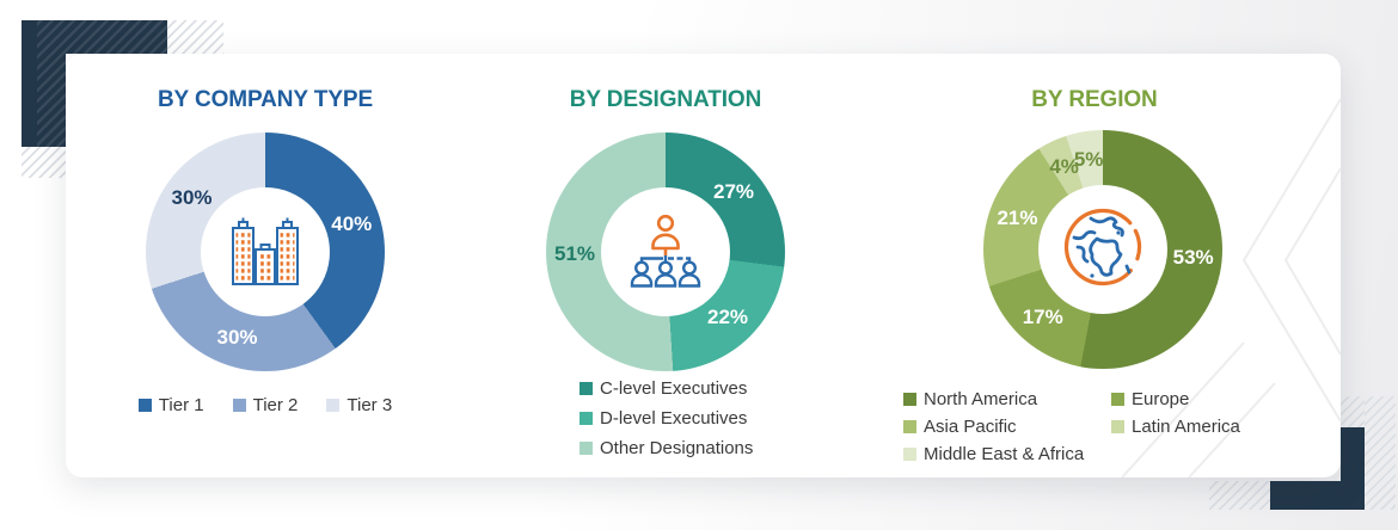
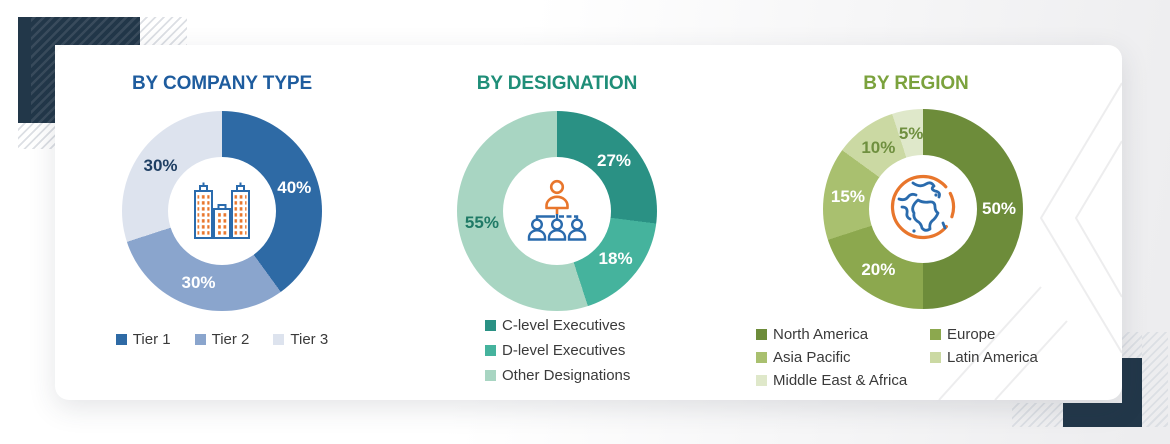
BY DESIGNATION/D-level Executives: 22% -> 18%
BY DESIGNATION/Other Designations: 51% -> 55%
BY REGION/North America: 53% -> 50%
BY REGION/Europe: 17% -> 20%
BY REGION/Asia Pacific: 21% -> 15%
BY REGION/Latin America: 4% -> 10%
